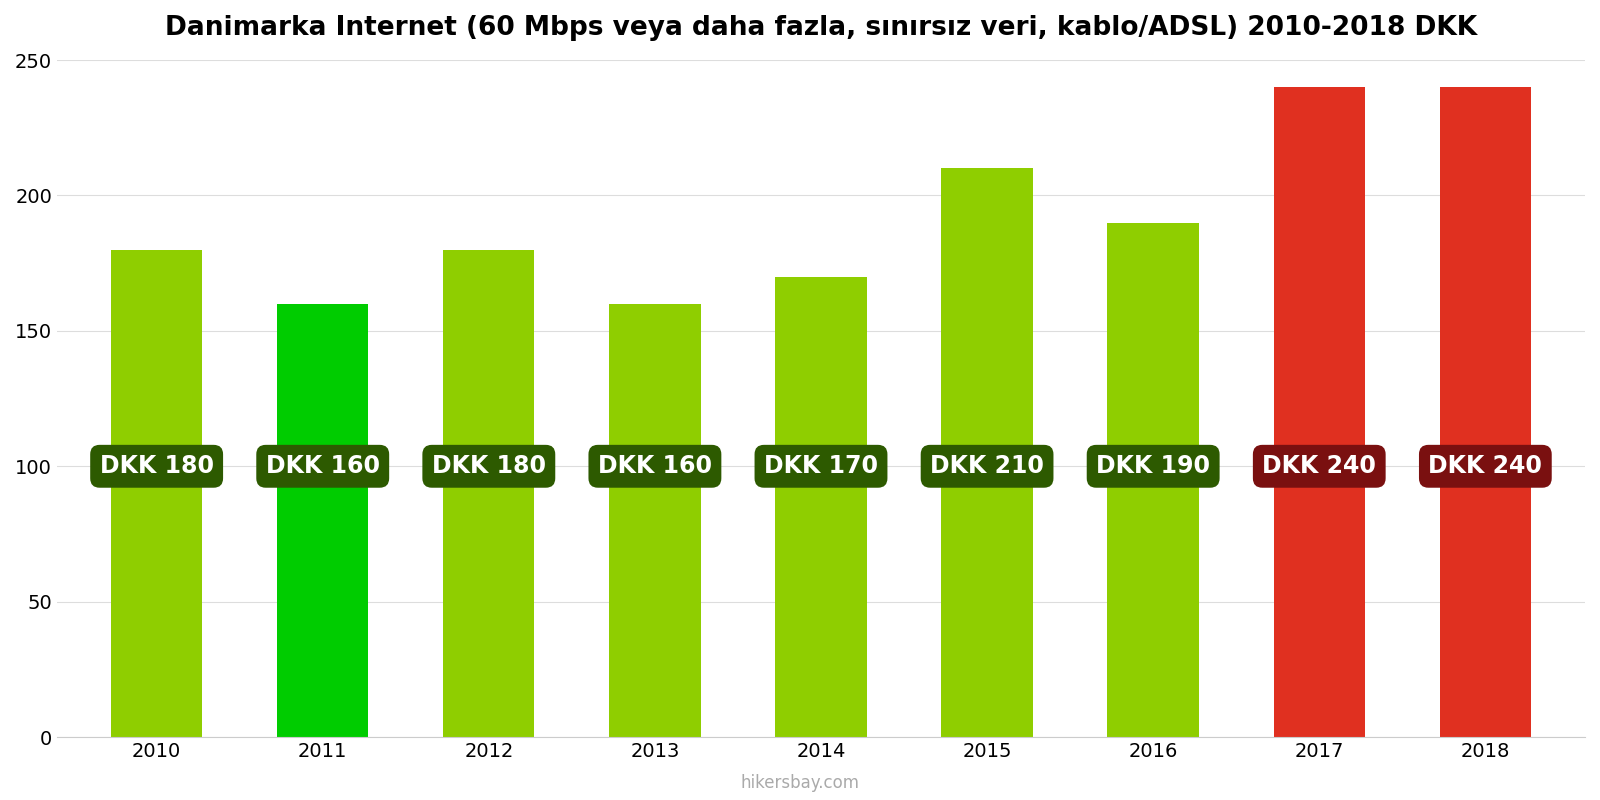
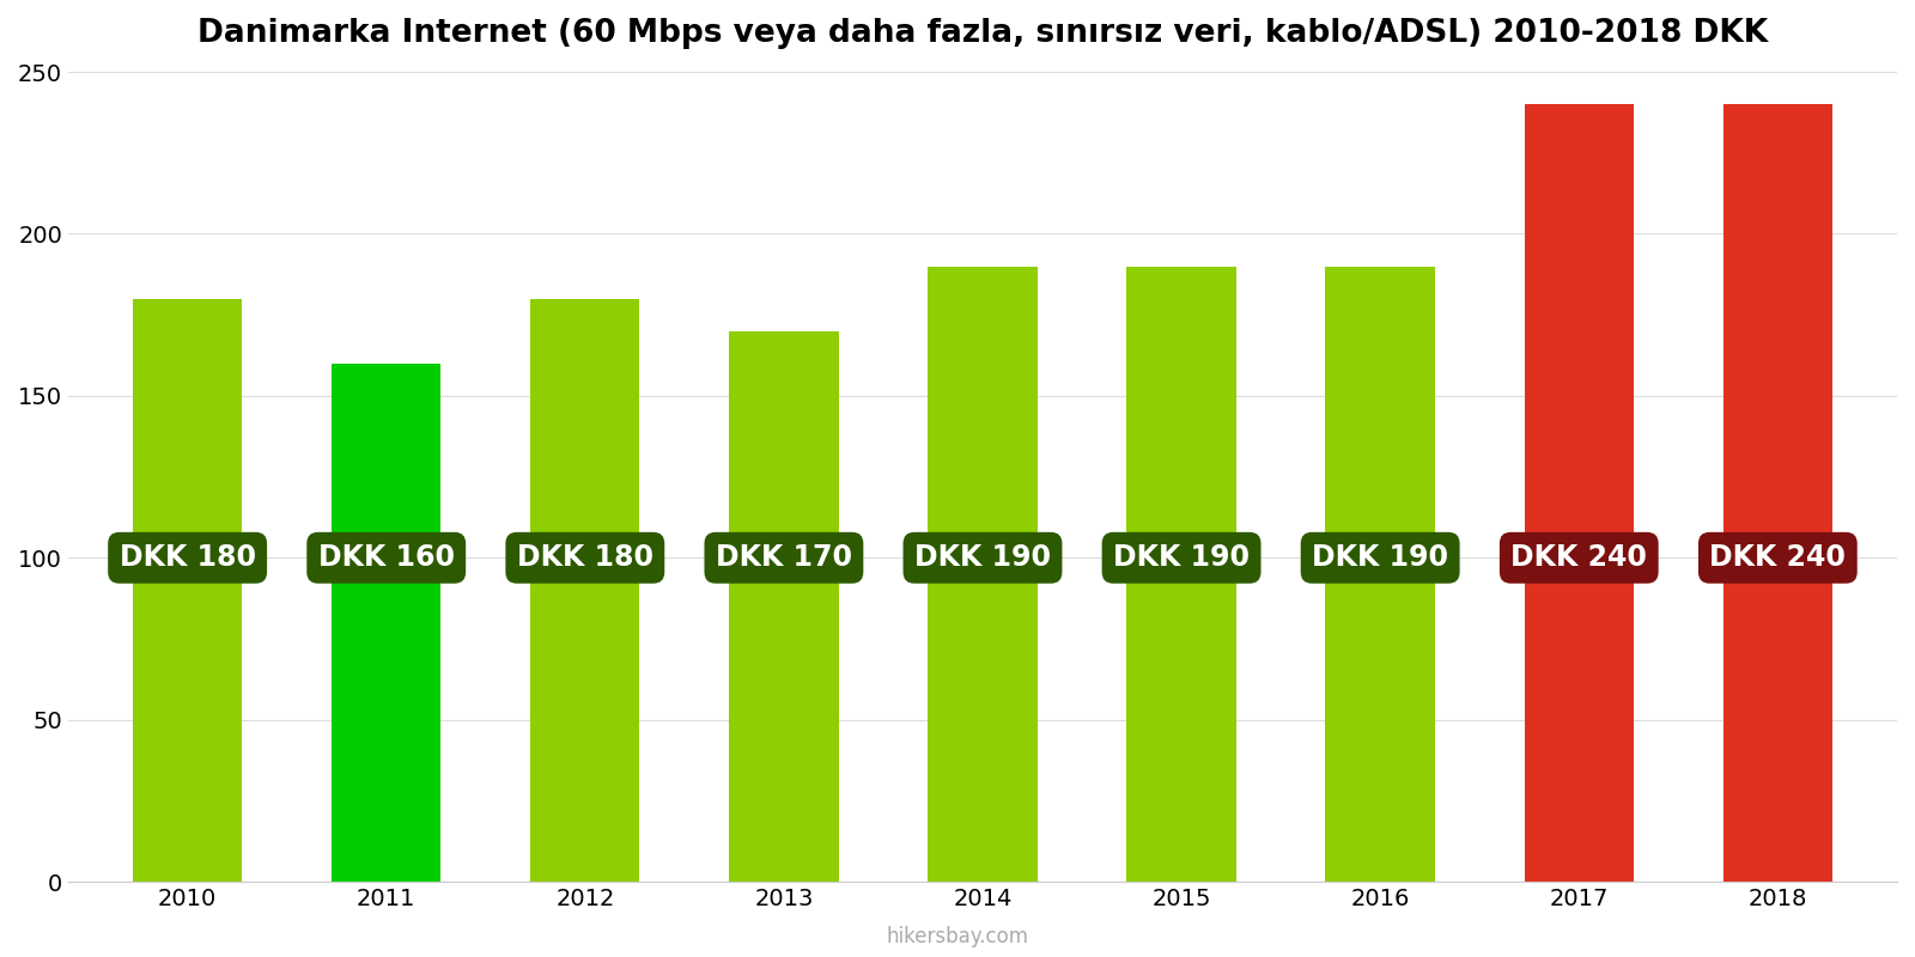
2013: 160 -> 170
2014: 170 -> 190
2015: 210 -> 190
